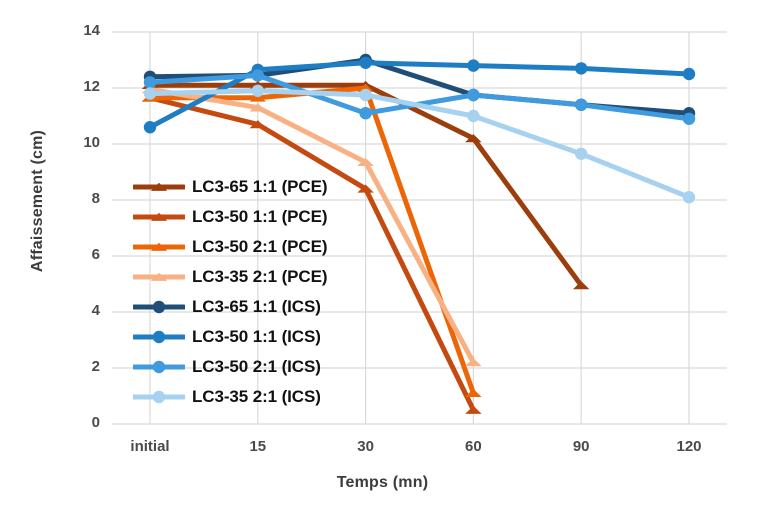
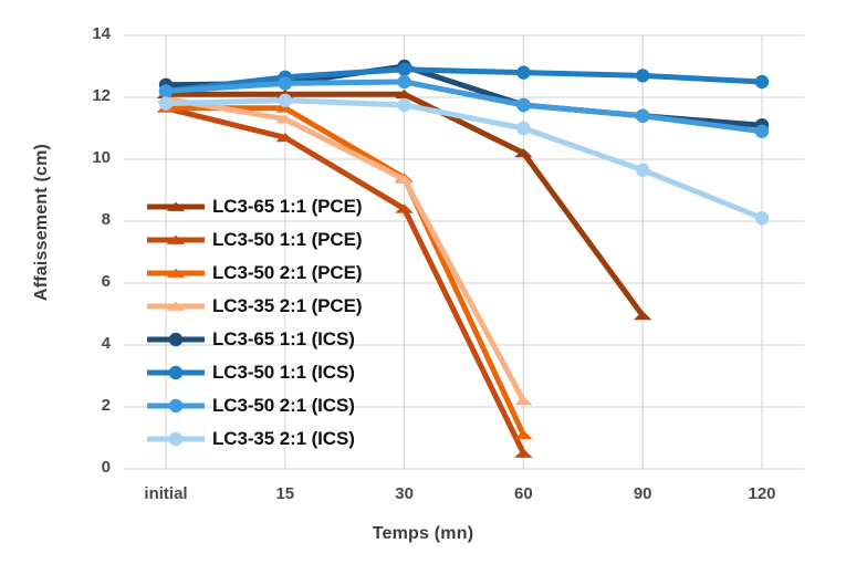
LC3-50 1:1 (ICS)/initial: 10.6 -> 12.2
LC3-50 2:1 (PCE)/30: 12.0 -> 9.4
LC3-50 2:1 (ICS)/30: 11.1 -> 12.5
